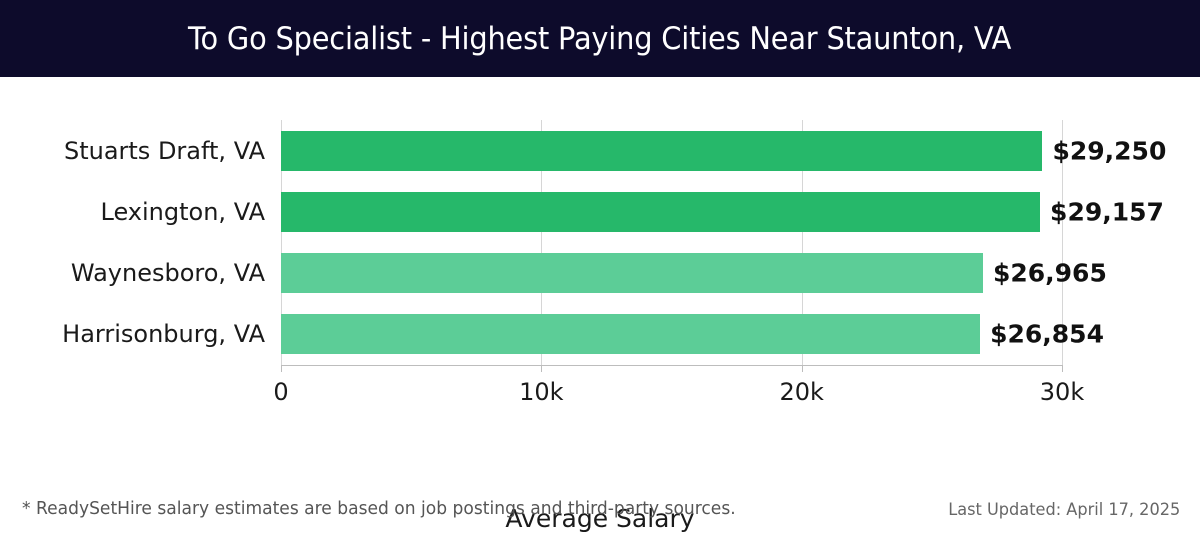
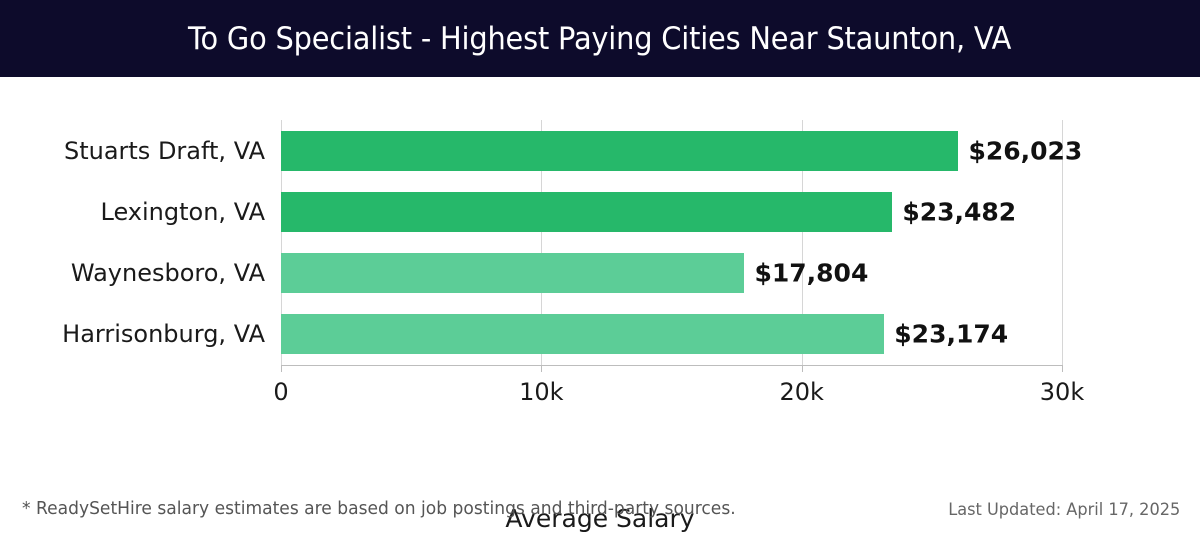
Stuarts Draft, VA: $29,250 -> $26,023
Lexington, VA: $29,157 -> $23,482
Waynesboro, VA: $26,965 -> $17,804
Harrisonburg, VA: $26,854 -> $23,174
